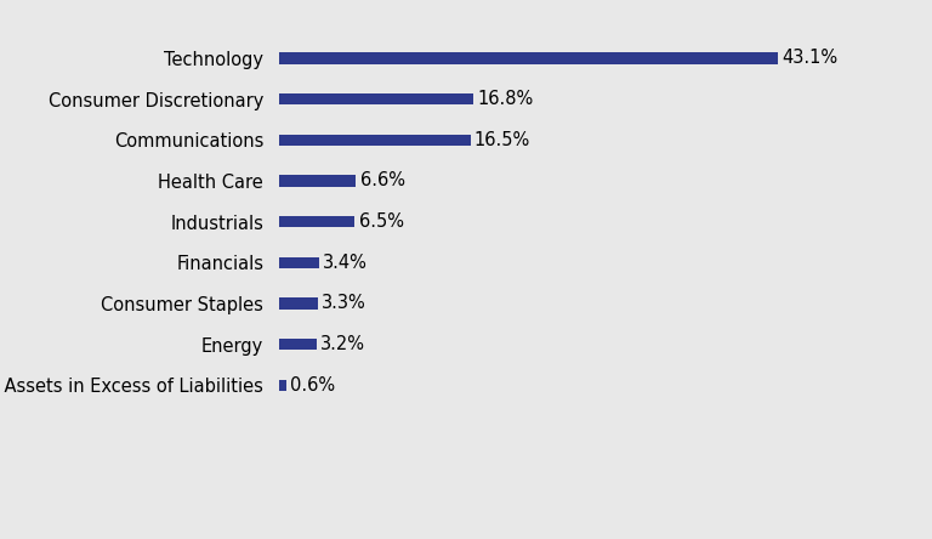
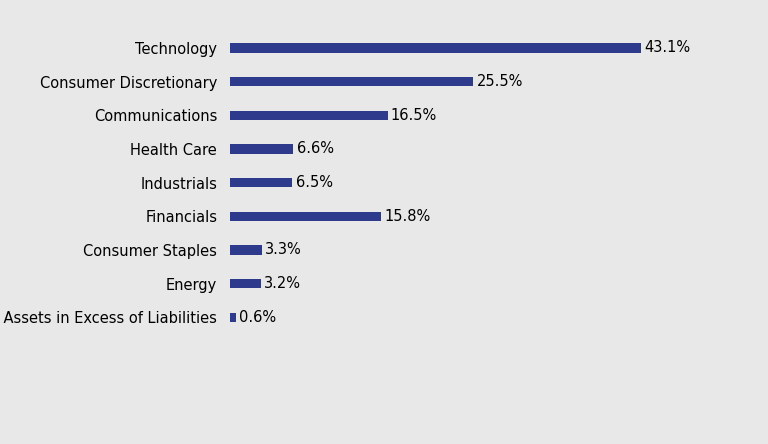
Consumer Discretionary: 16.8% -> 25.5%
Financials: 3.4% -> 15.8%
